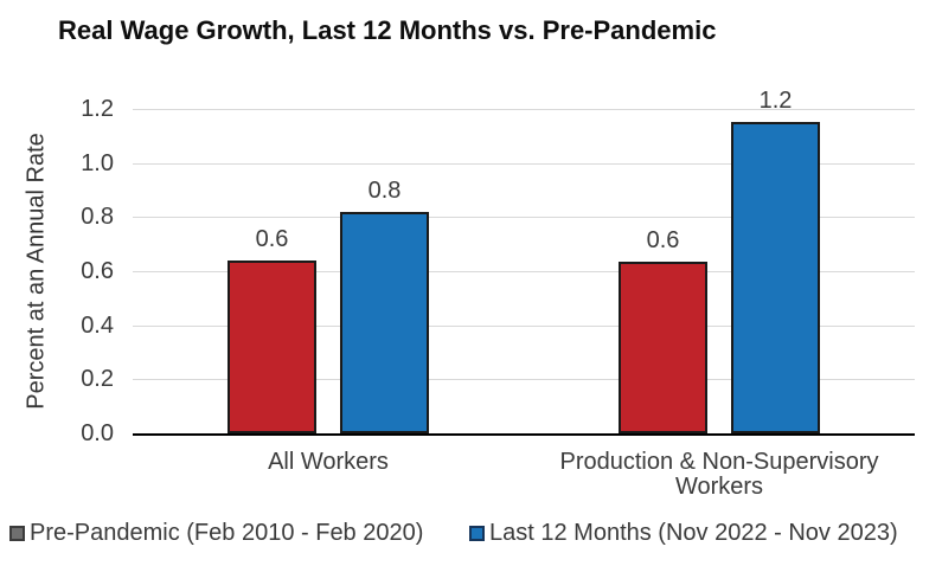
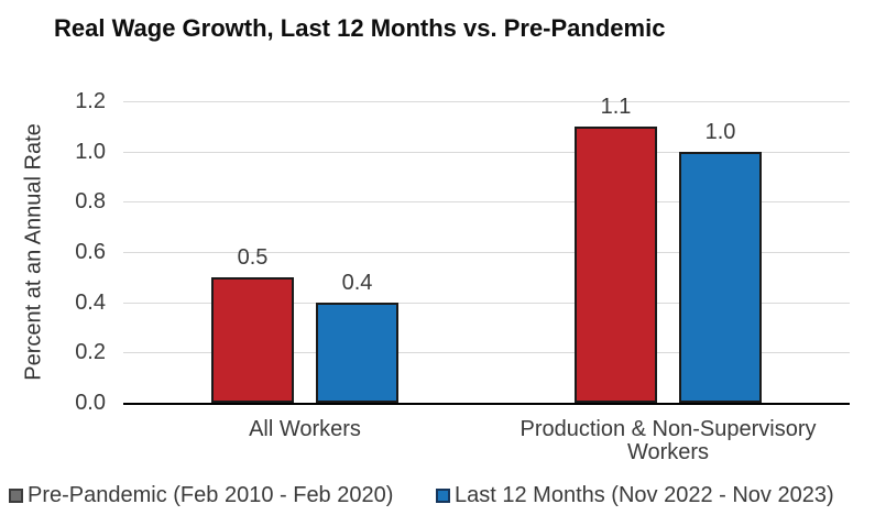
Pre-Pandemic (Feb 2010 - Feb 2020)/All Workers: 0.6 -> 0.5
Last 12 Months (Nov 2022 - Nov 2023)/All Workers: 0.8 -> 0.4
Pre-Pandemic (Feb 2010 - Feb 2020)/Production & Non-Supervisory Workers: 0.6 -> 1.1
Last 12 Months (Nov 2022 - Nov 2023)/Production & Non-Supervisory Workers: 1.2 -> 1.0
